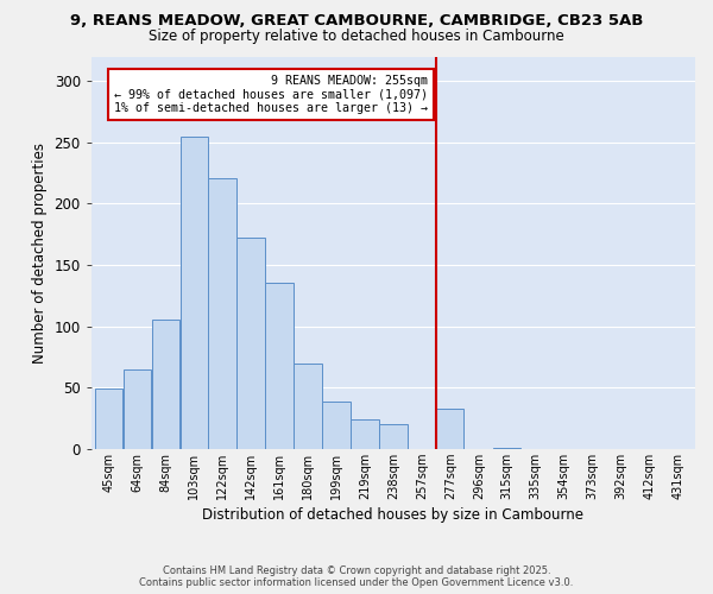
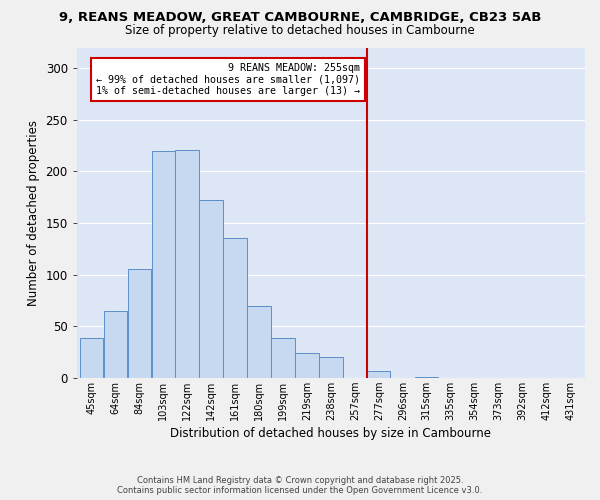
45sqm: 49 -> 39
103sqm: 255 -> 220
277sqm: 33 -> 7
